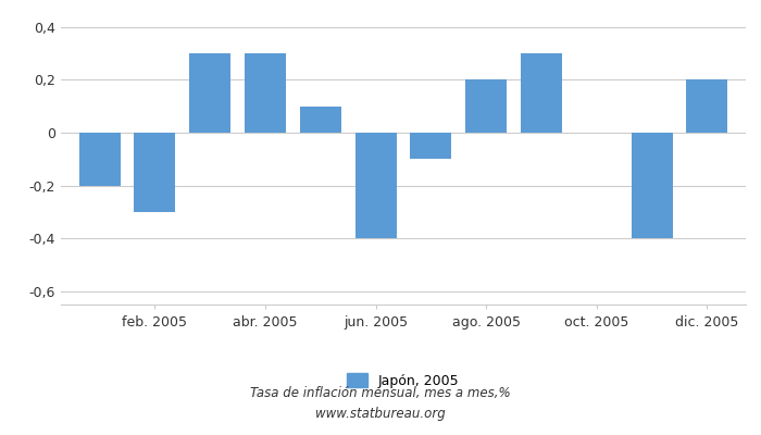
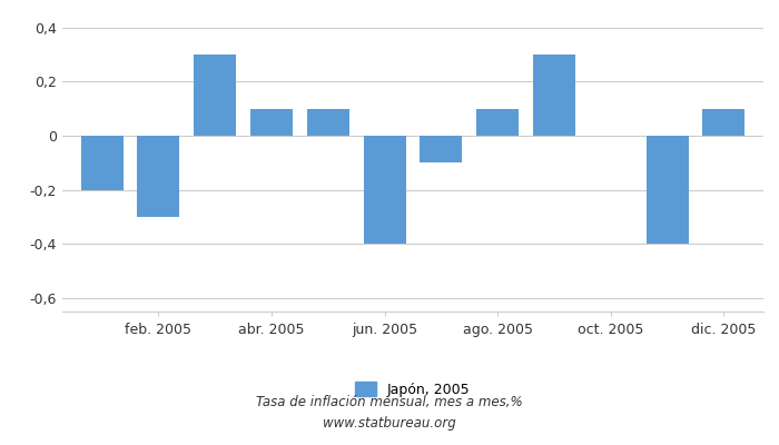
abr. 2005: 0,3 -> 0,1
ago. 2005: 0,2 -> 0,1
dic. 2005: 0,2 -> 0,1
